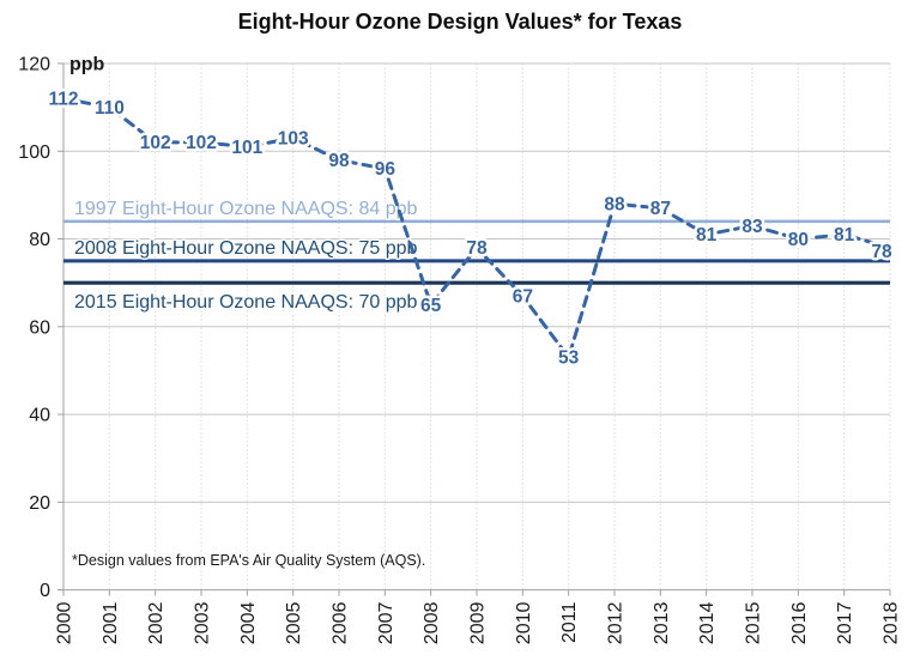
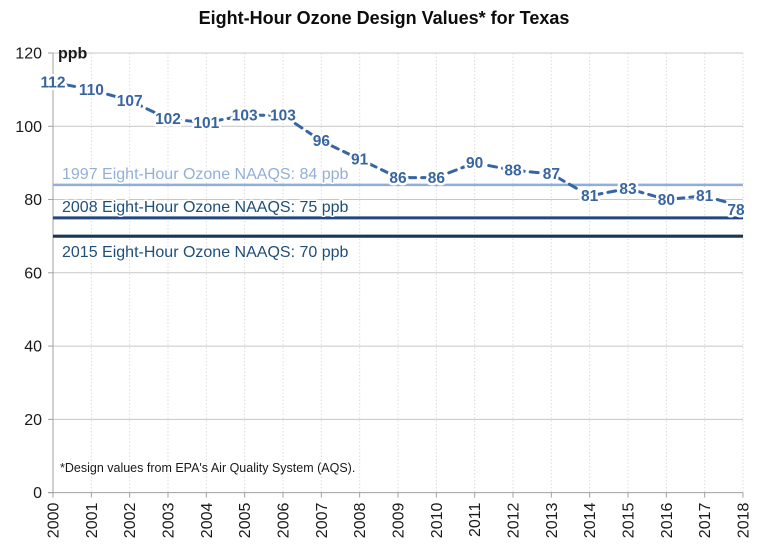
2002: 102 -> 107
2006: 98 -> 103
2008: 65 -> 91
2009: 78 -> 86
2010: 67 -> 86
2011: 53 -> 90
